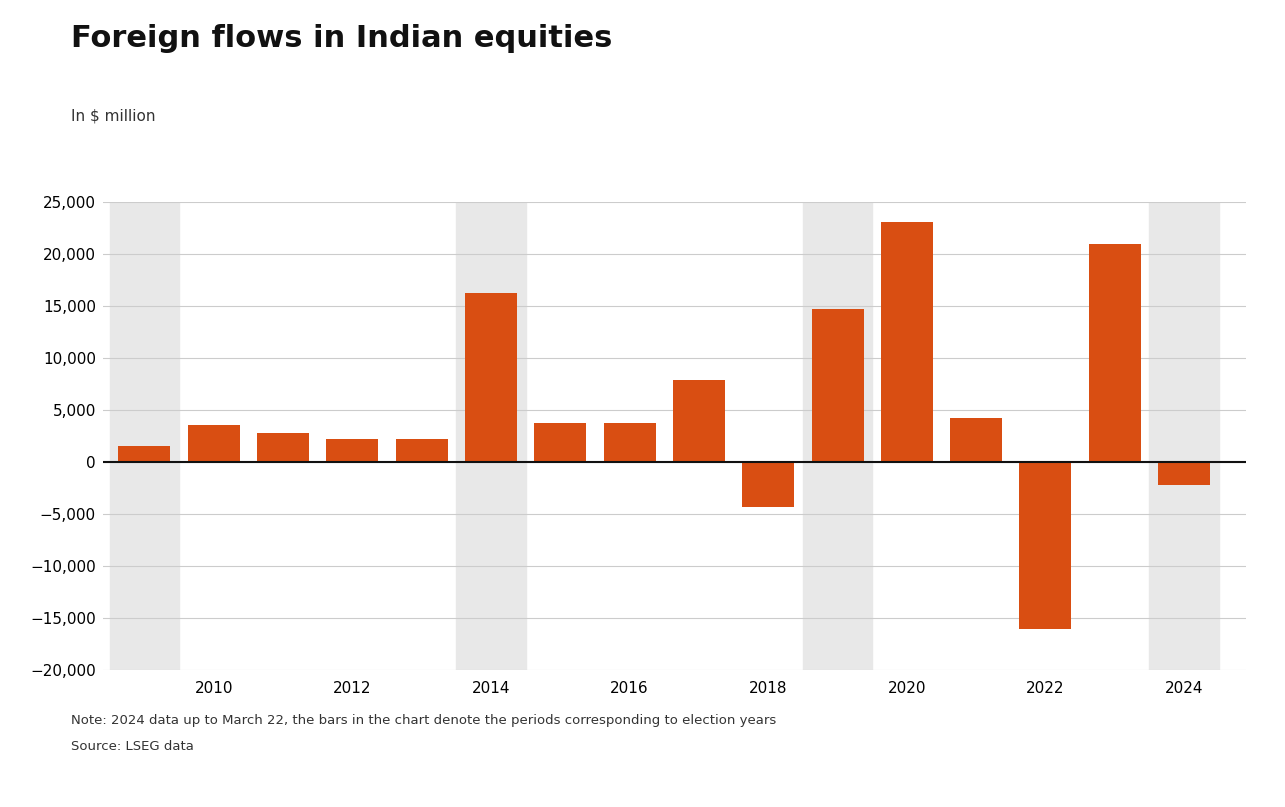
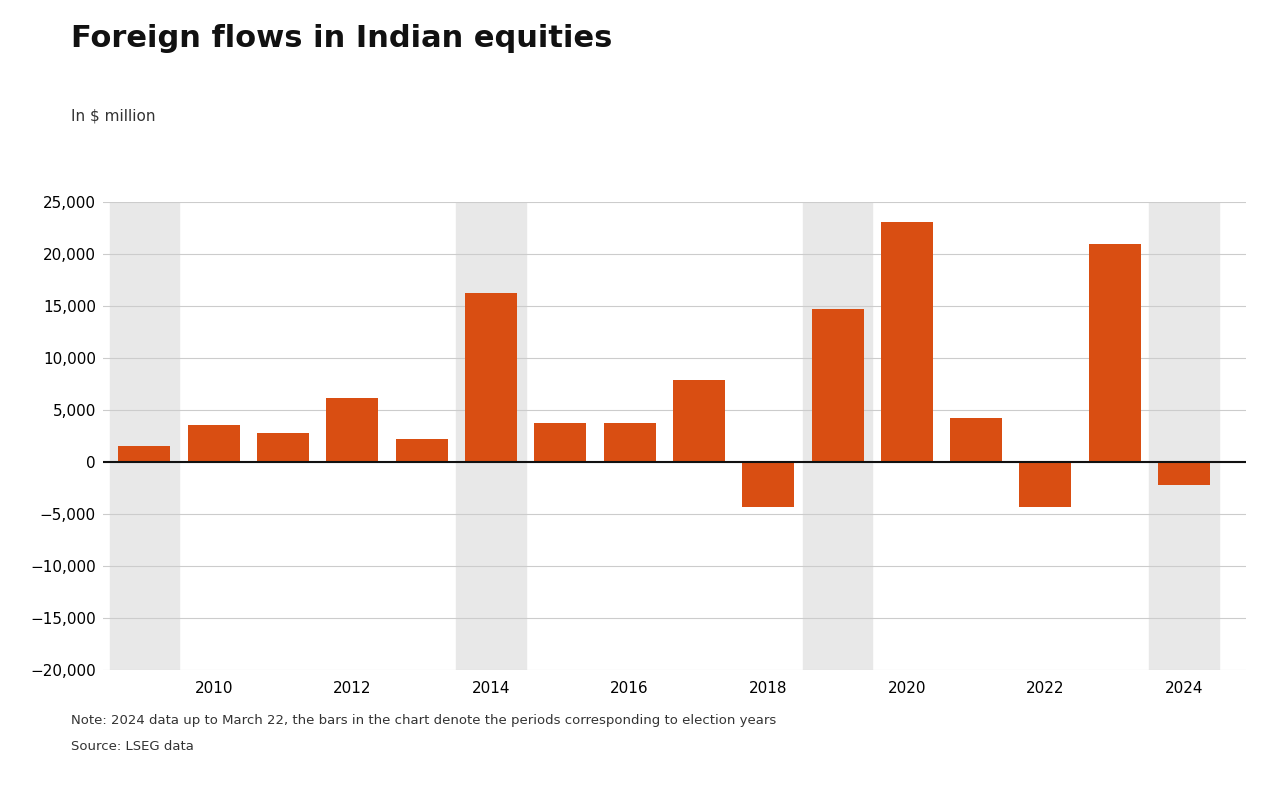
2012: 2,200 -> 6,100
2022: -16,100 -> -4,300
